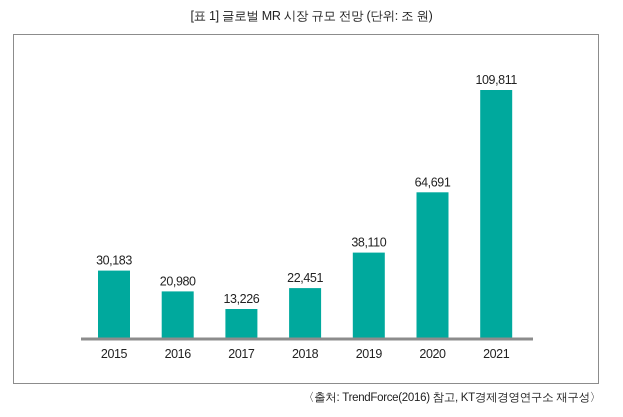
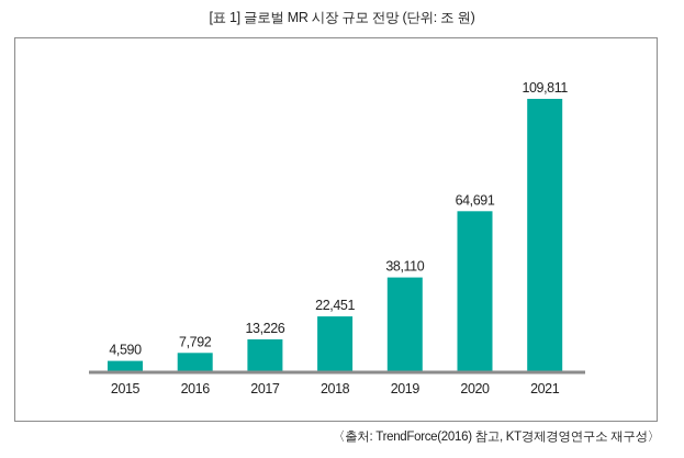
2015: 30,183 -> 4,590
2016: 20,980 -> 7,792
